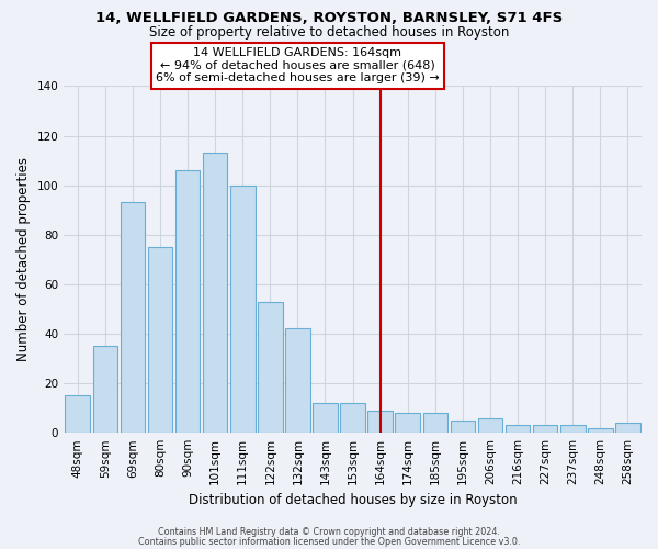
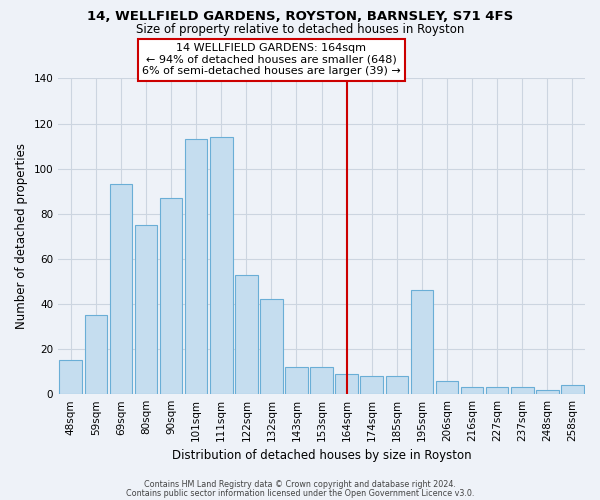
90sqm: 106 -> 87
111sqm: 100 -> 114
195sqm: 5 -> 46
